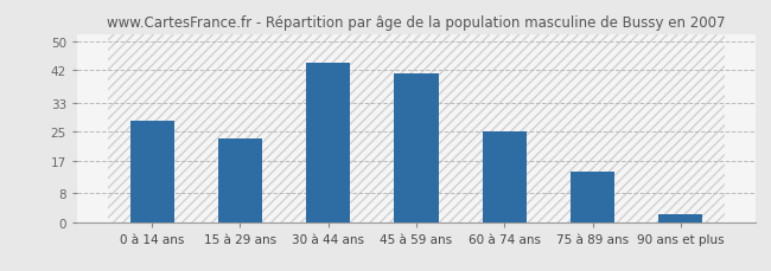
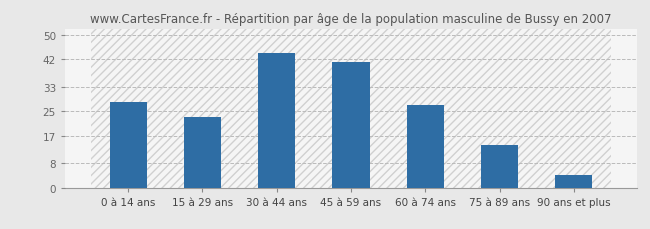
60 à 74 ans: 25 -> 27
90 ans et plus: 2 -> 4
